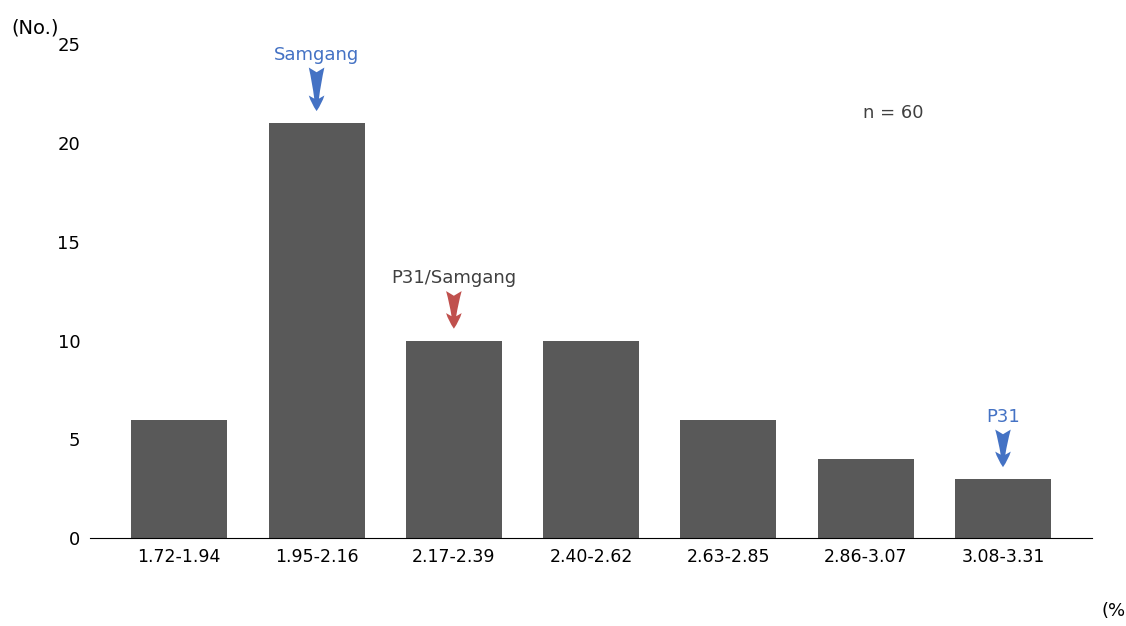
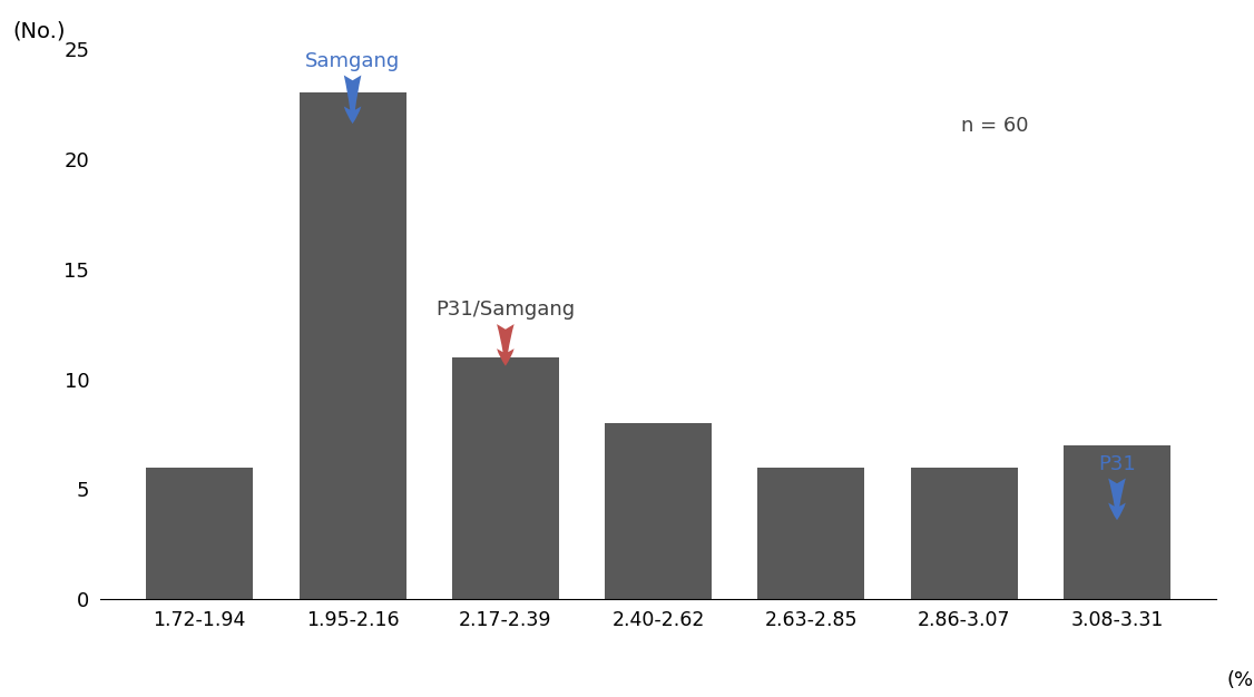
1.95-2.16: 21 -> 23
2.17-2.39: 10 -> 11
2.40-2.62: 10 -> 8
2.86-3.07: 4 -> 6
3.08-3.31: 3 -> 7
